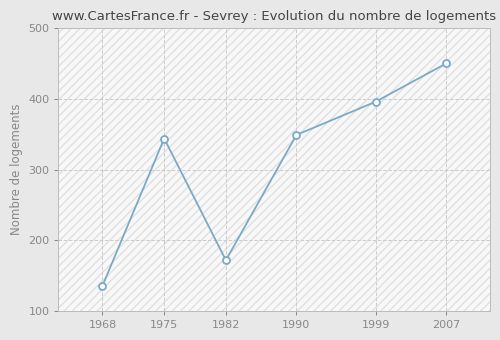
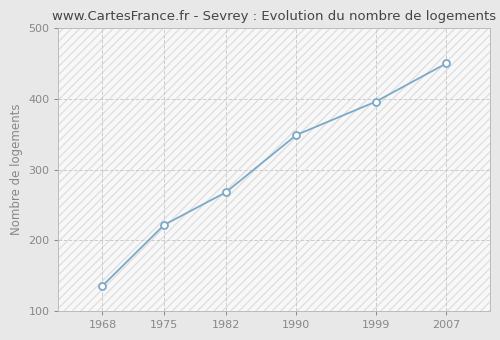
1975: 344 -> 222
1982: 172 -> 268
